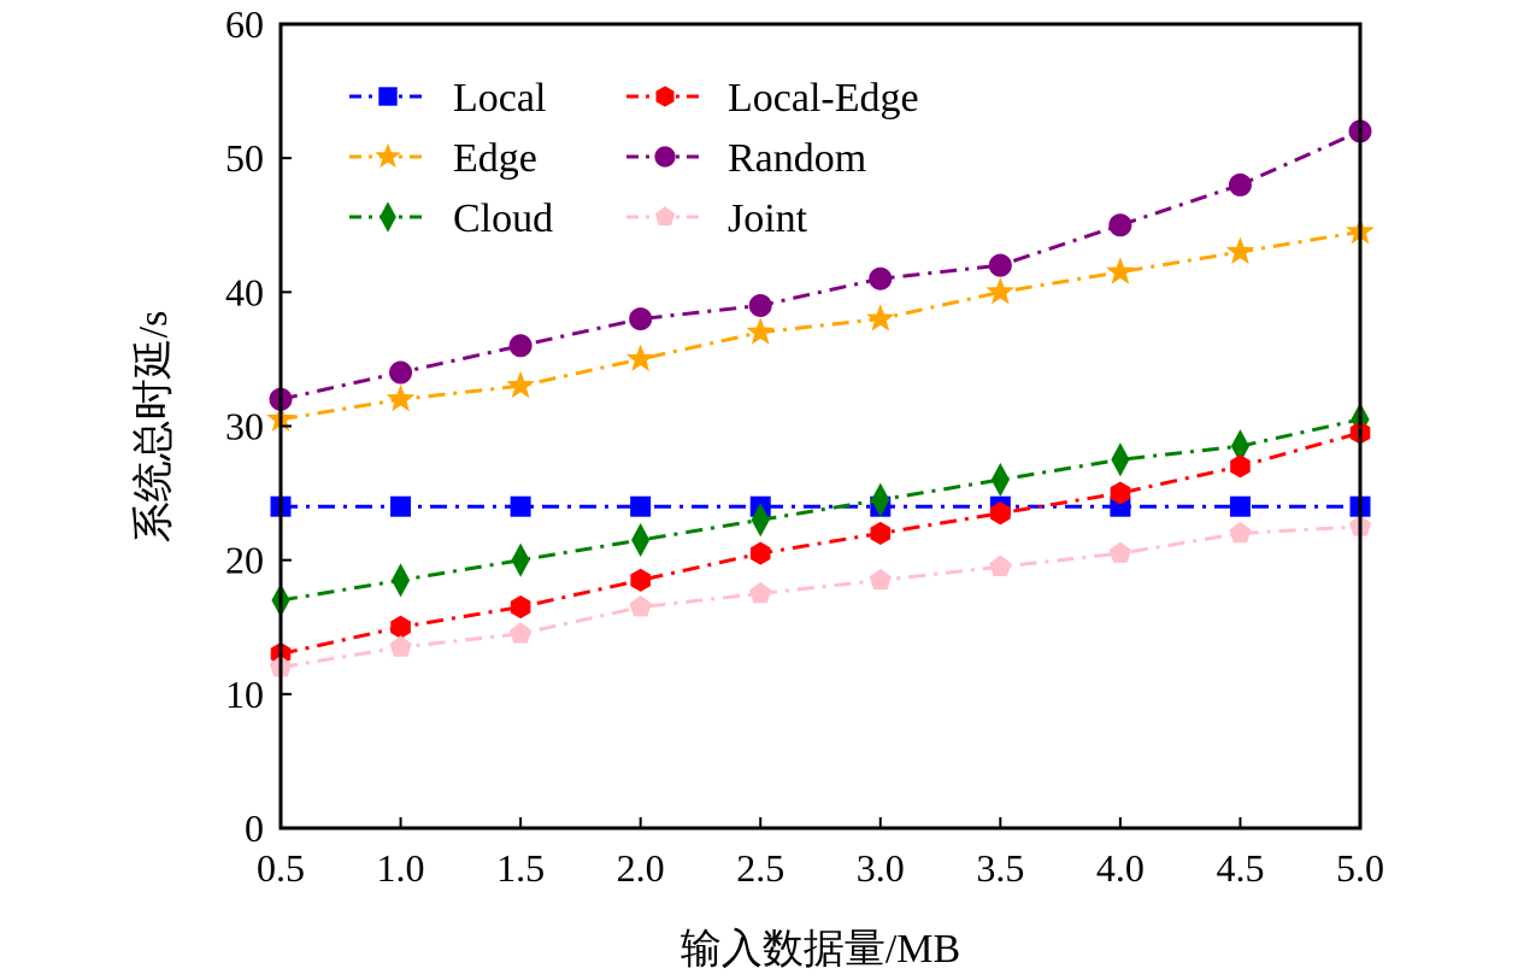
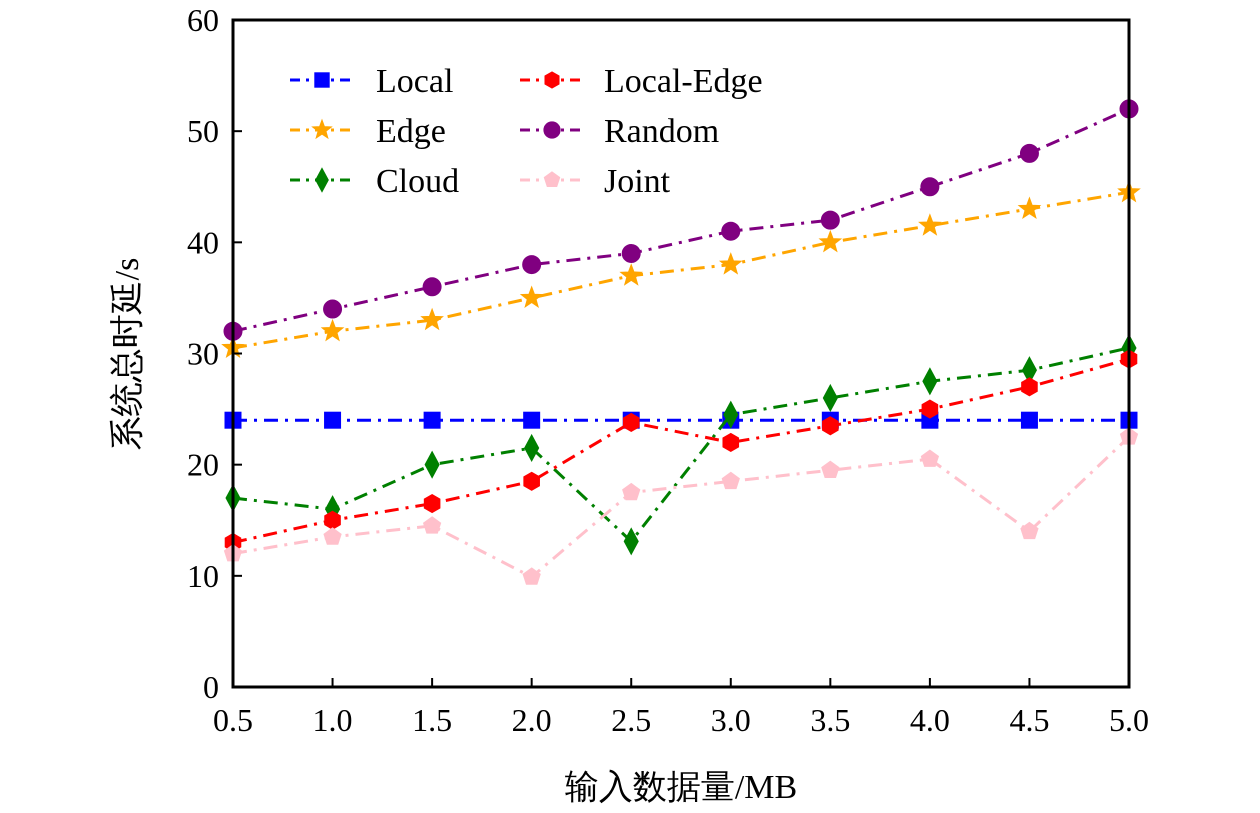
Cloud/1.0: 18.5 -> 16.0
Joint/2.0: 16.5 -> 9.9
Cloud/2.5: 23.0 -> 13.1
Local-Edge/2.5: 20.5 -> 23.8
Joint/4.5: 22.0 -> 14.0
